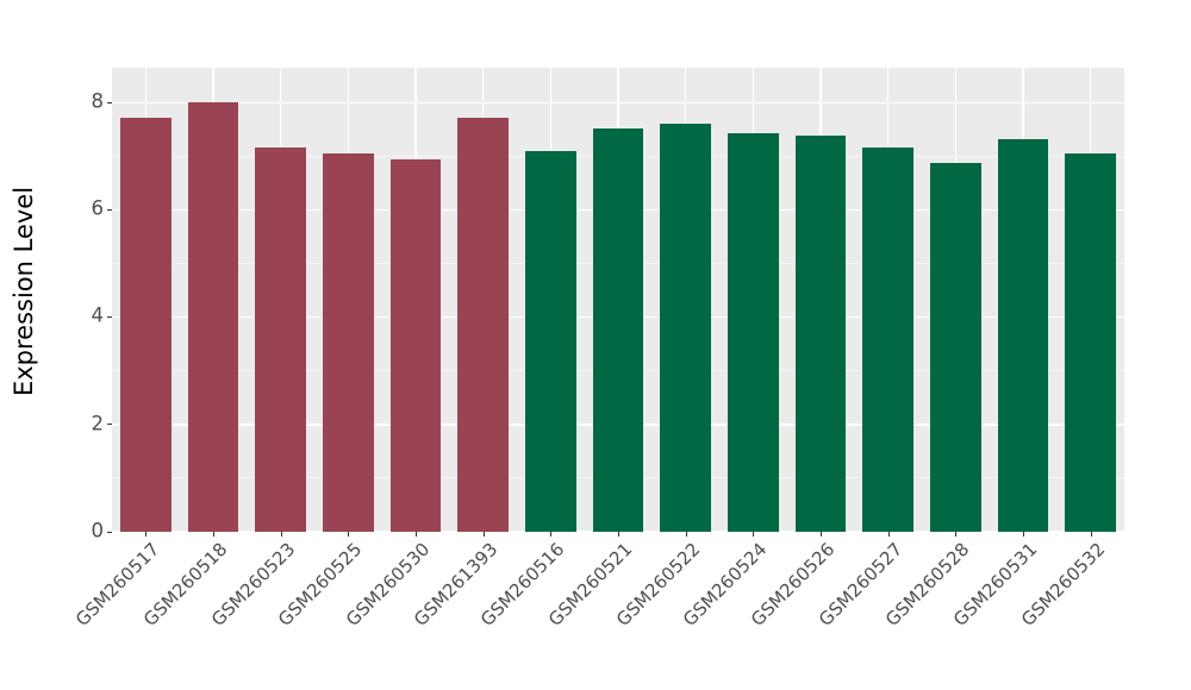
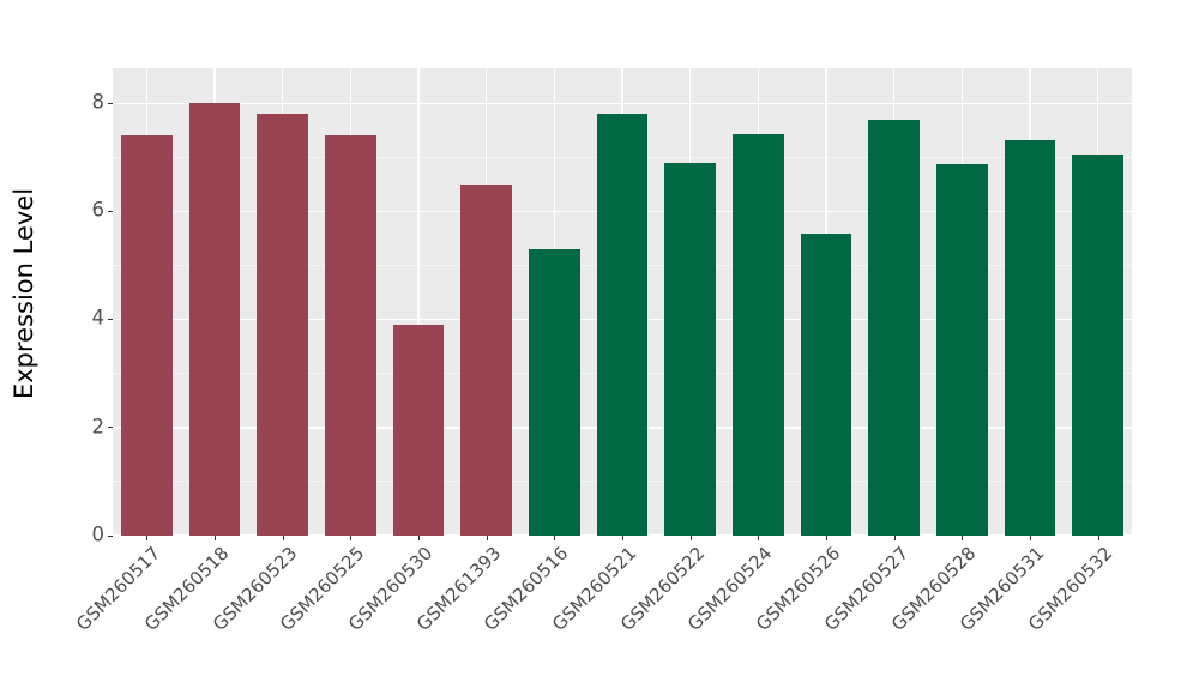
GSM260517: 7.7 -> 7.4
GSM260523: 7.2 -> 7.8
GSM260525: 7.1 -> 7.4
GSM260530: 7.0 -> 3.9
GSM261393: 7.7 -> 6.5
GSM260516: 7.1 -> 5.3
GSM260521: 7.5 -> 7.8
GSM260522: 7.6 -> 6.9
GSM260526: 7.4 -> 5.6
GSM260527: 7.2 -> 7.7
